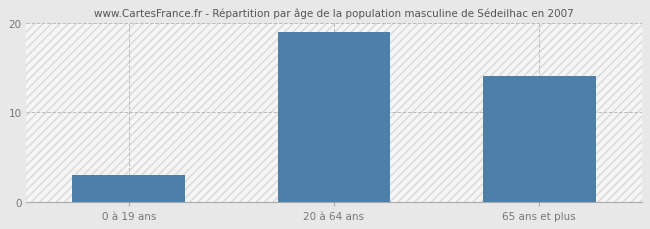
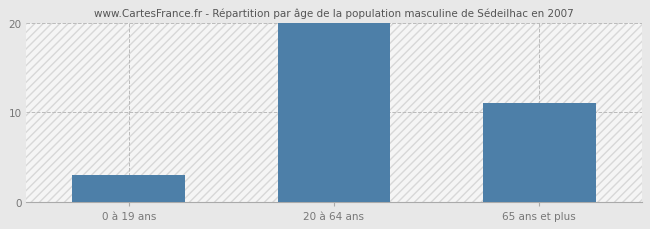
20 à 64 ans: 19 -> 20
65 ans et plus: 14 -> 11
